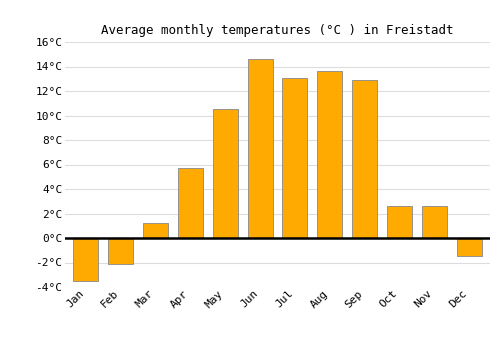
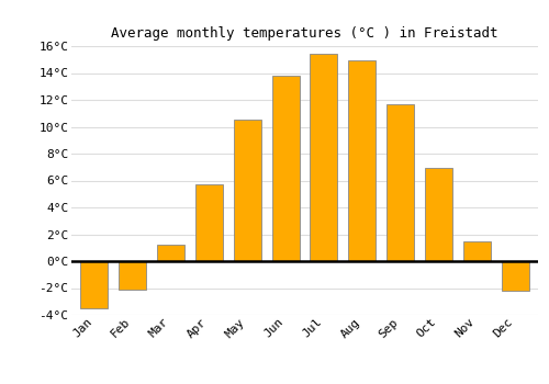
Jun: 14.6°C -> 13.8°C
Jul: 13.1°C -> 15.4°C
Aug: 13.6°C -> 14.9°C
Sep: 12.9°C -> 11.7°C
Oct: 2.6°C -> 6.9°C
Nov: 2.6°C -> 1.5°C
Dec: -1.5°C -> -2.2°C
